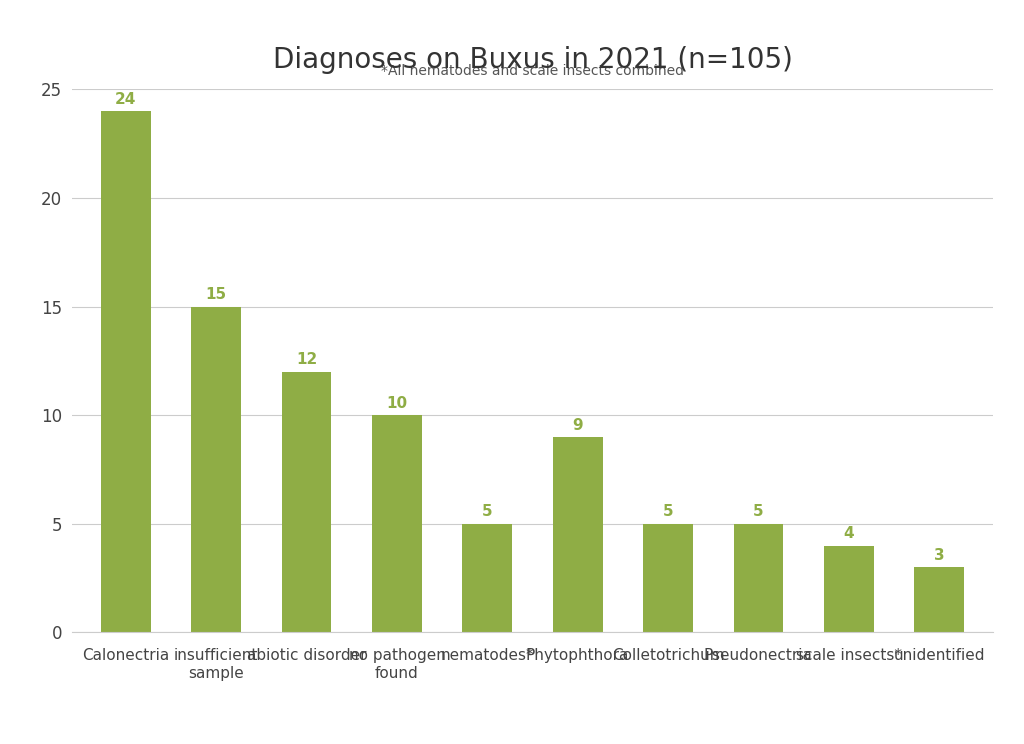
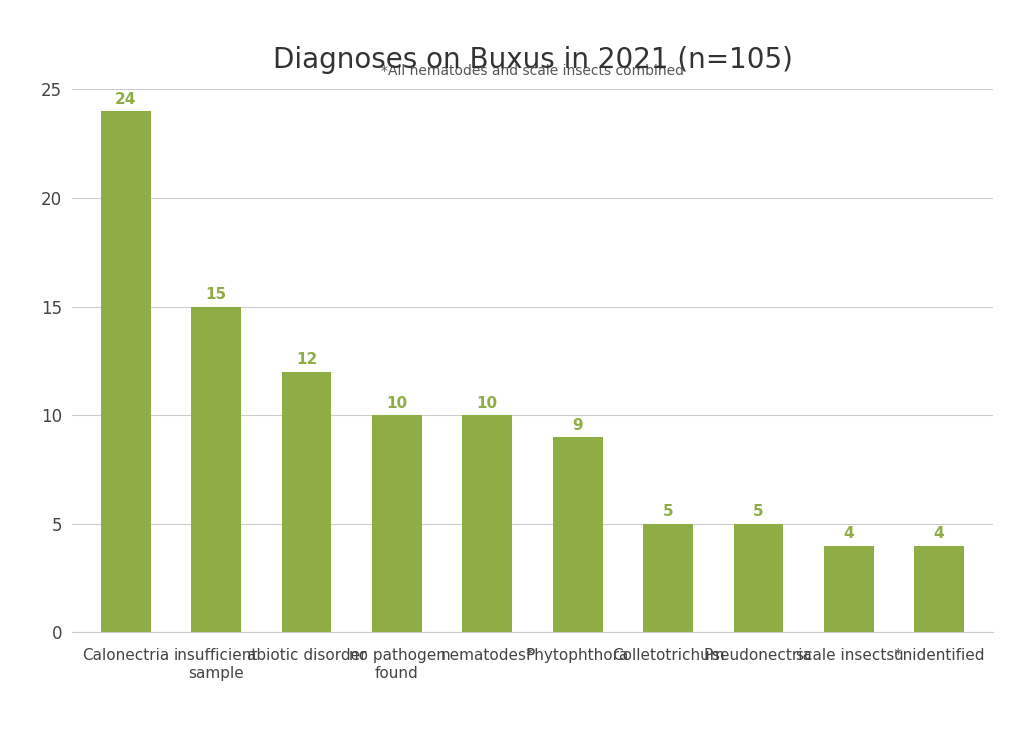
nematodes*: 5 -> 10
unidentified: 3 -> 4
